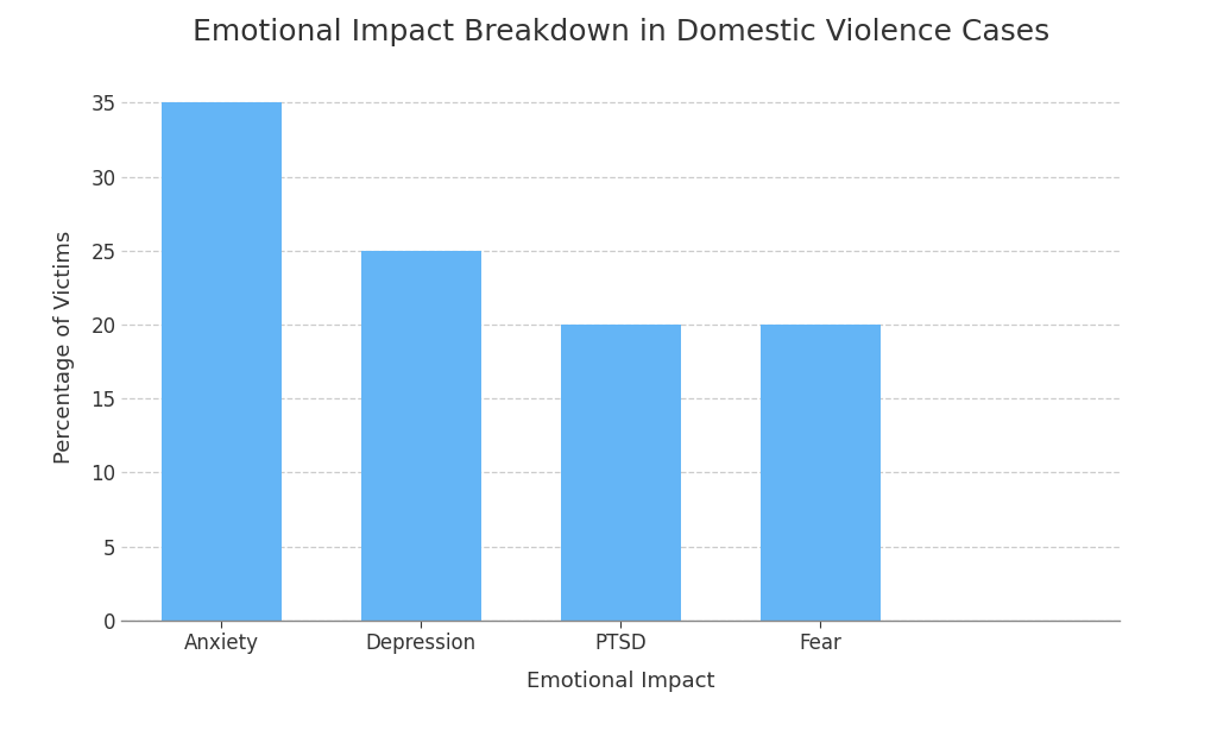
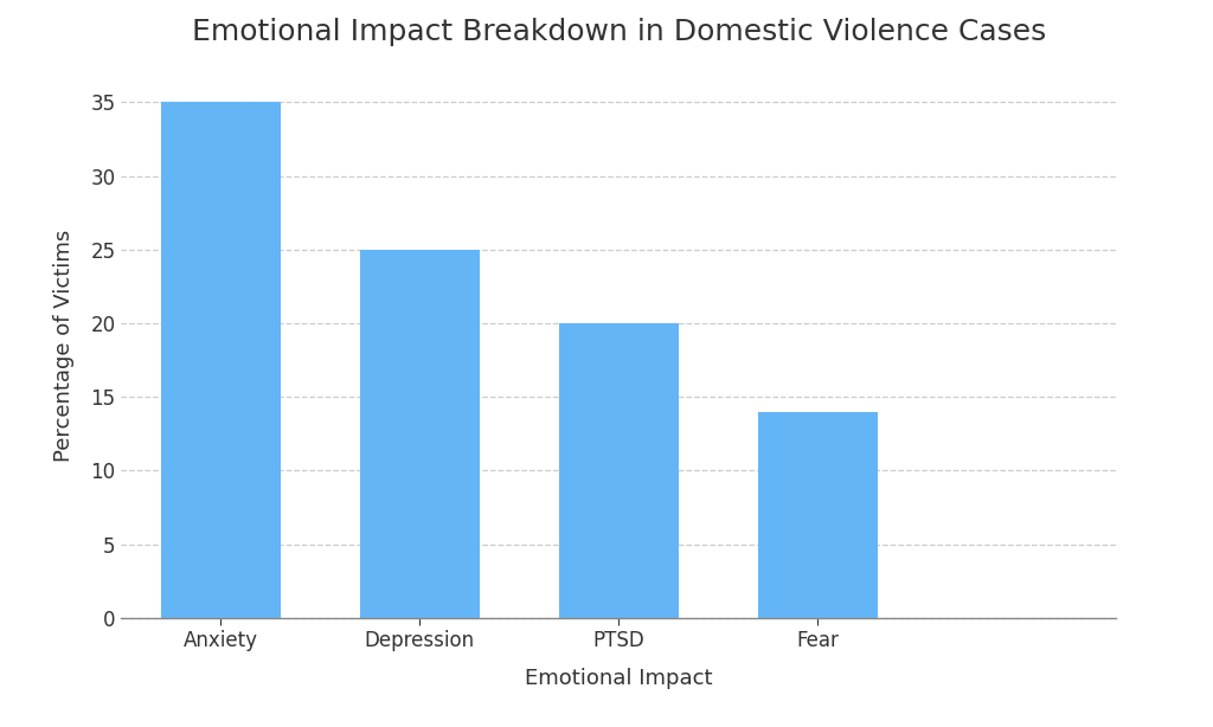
Fear: 20 -> 14
